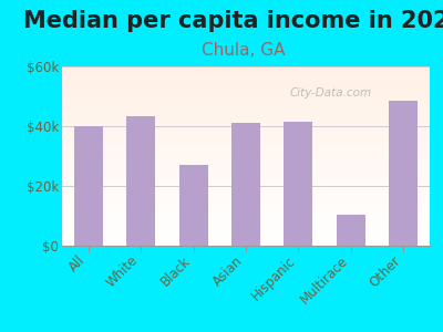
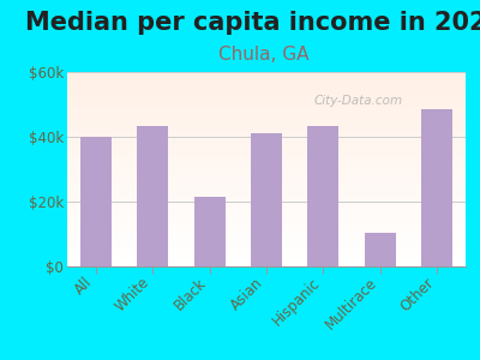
Black: $27.0k -> $21.5k
Hispanic: $41.5k -> $43.5k
